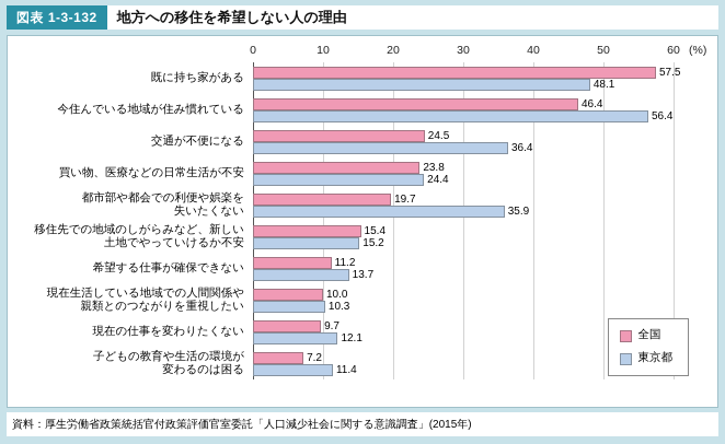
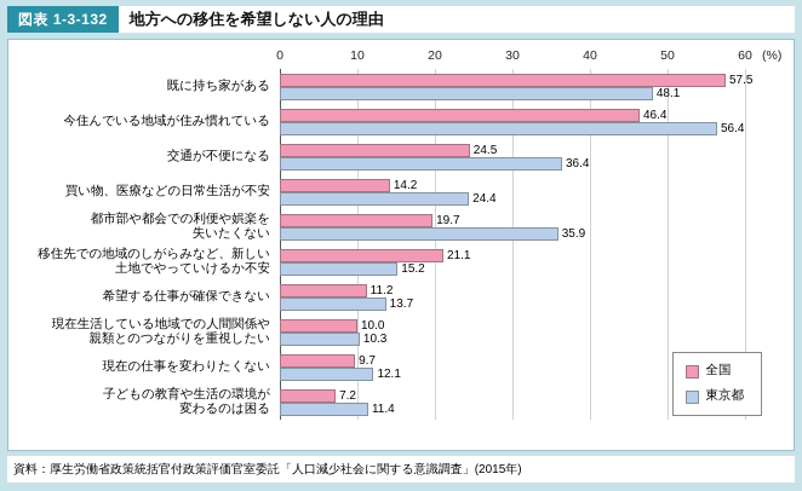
全国/買い物、医療などの日常生活が不安: 23.8 -> 14.2
全国/移住先での地域のしがらみなど、新しい 土地でやっていけるか不安: 15.4 -> 21.1
